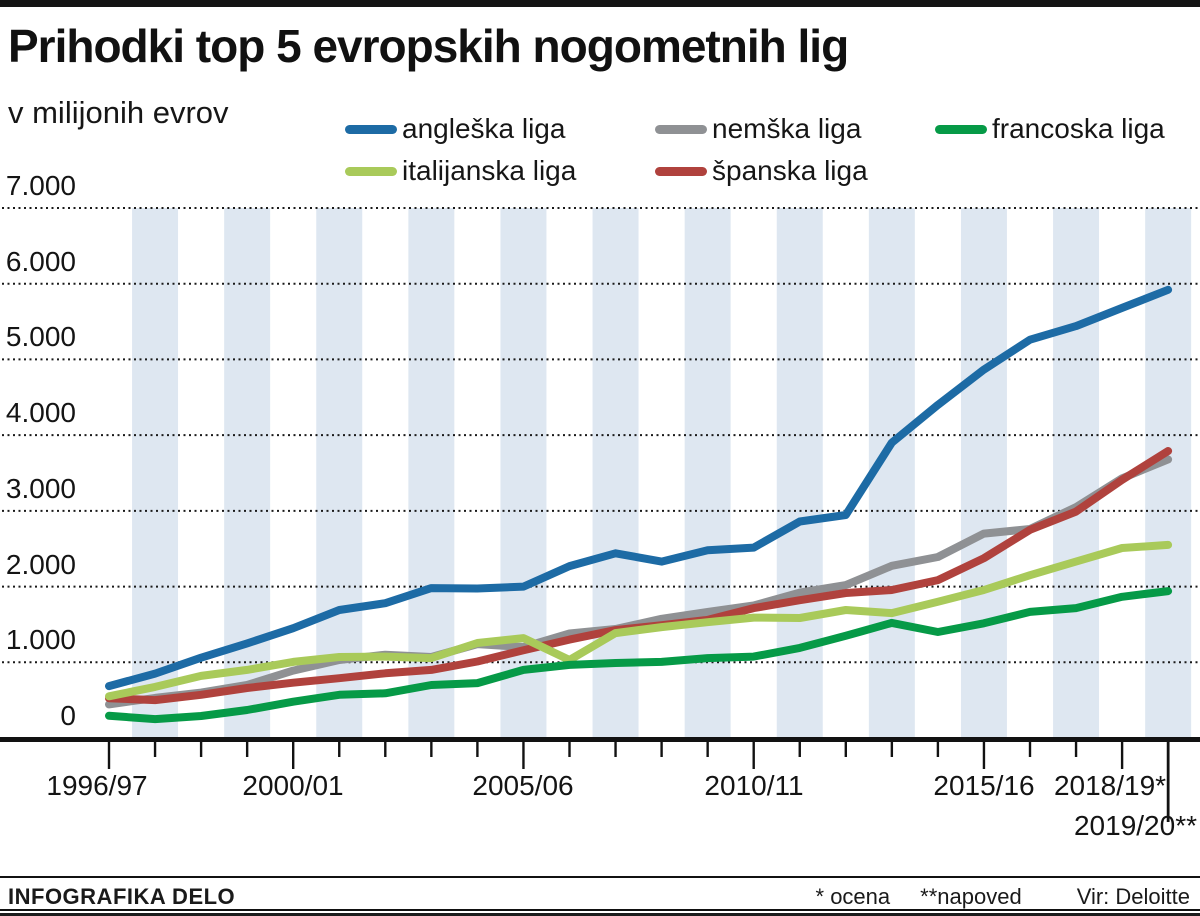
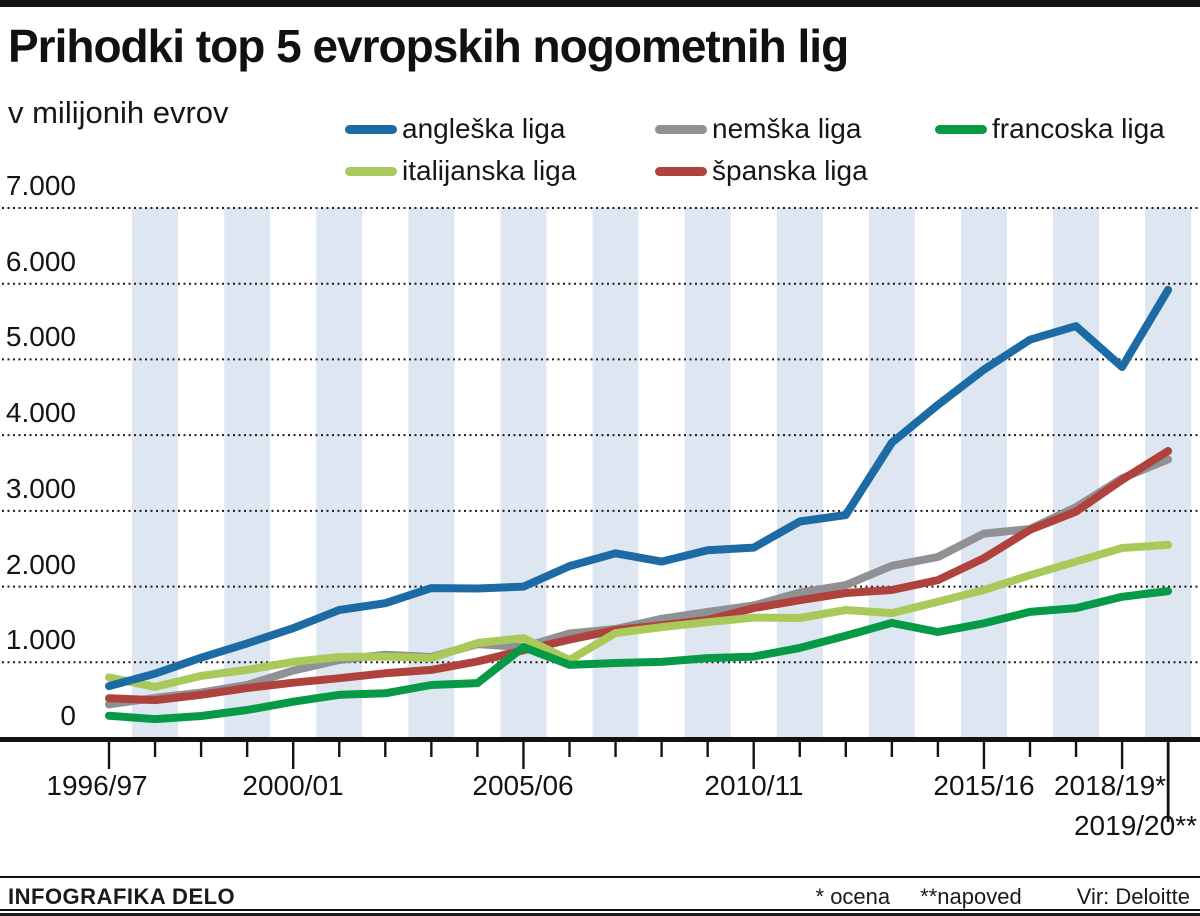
italijanska liga/1996/97: 600 -> 800
francoska liga/2005/06: 900 -> 1200
angleška liga/2018/19*: 5700 -> 4900
